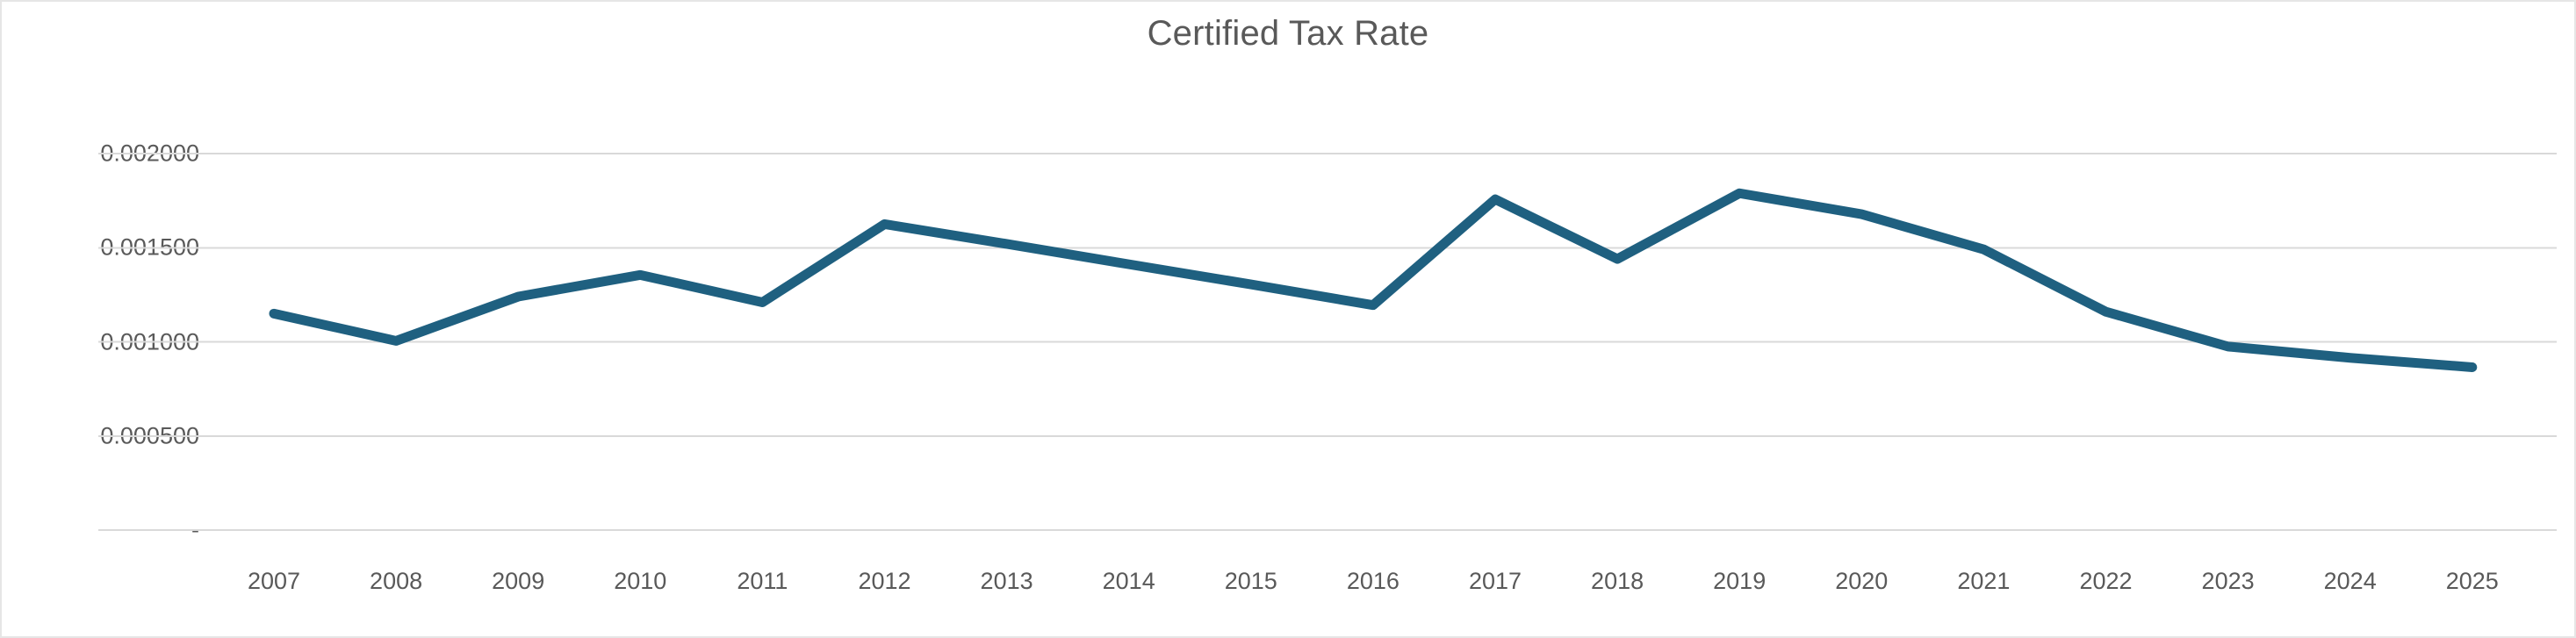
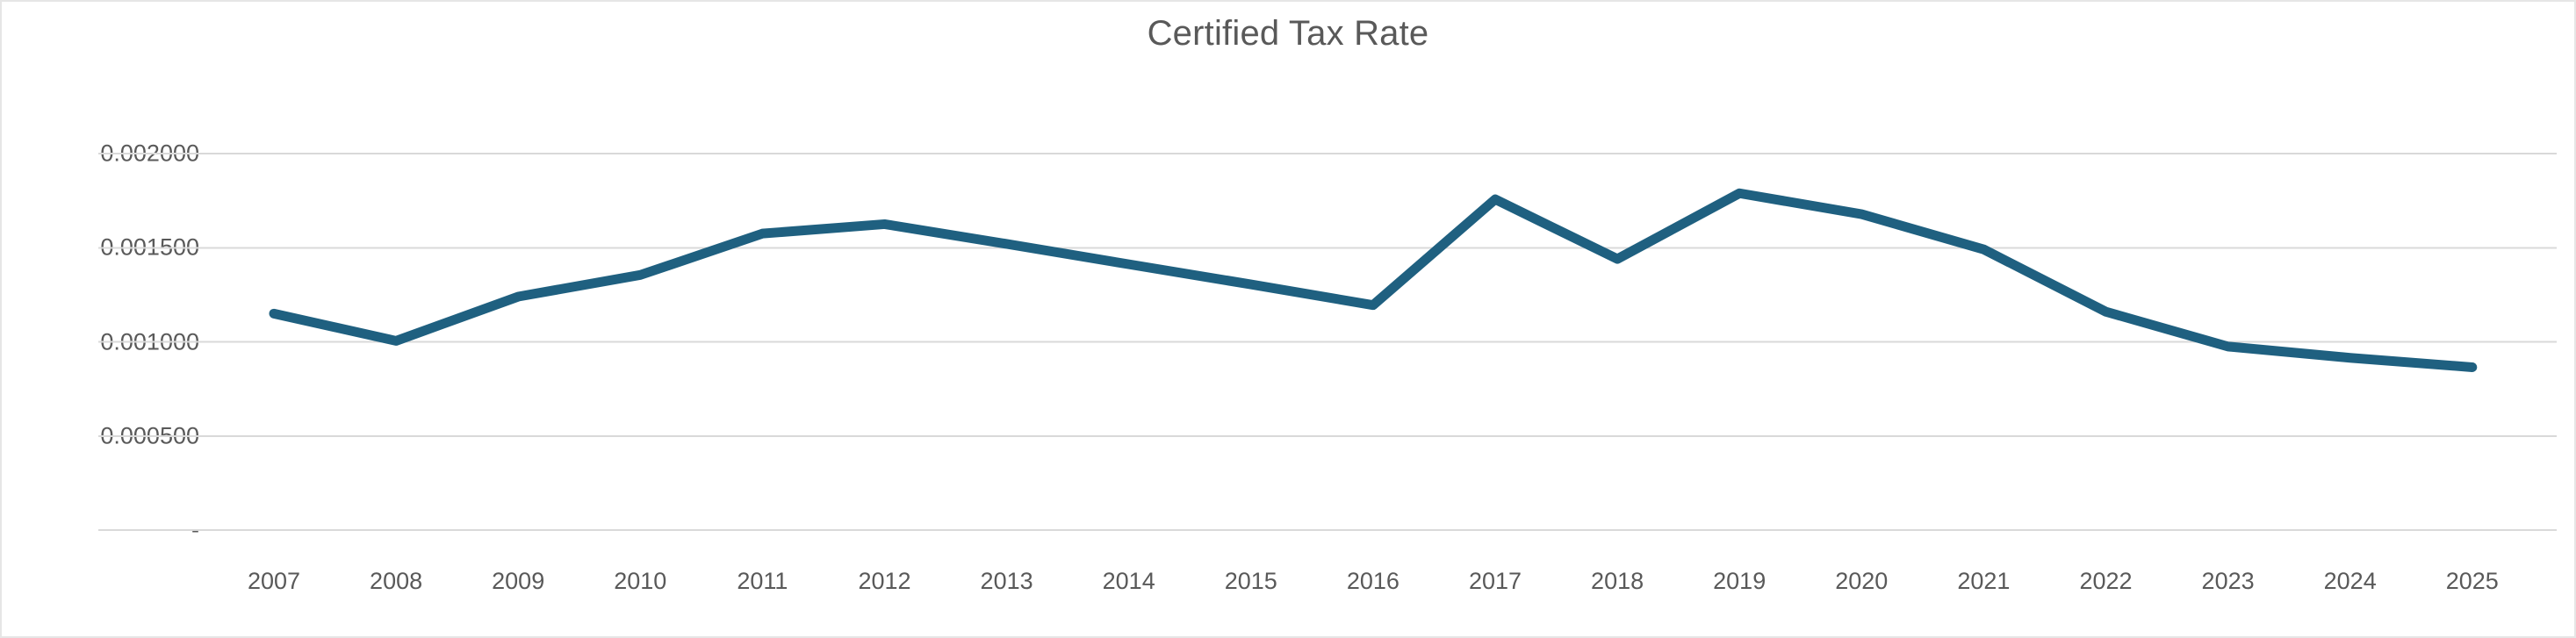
2011: 0.00121 -> 0.00158
